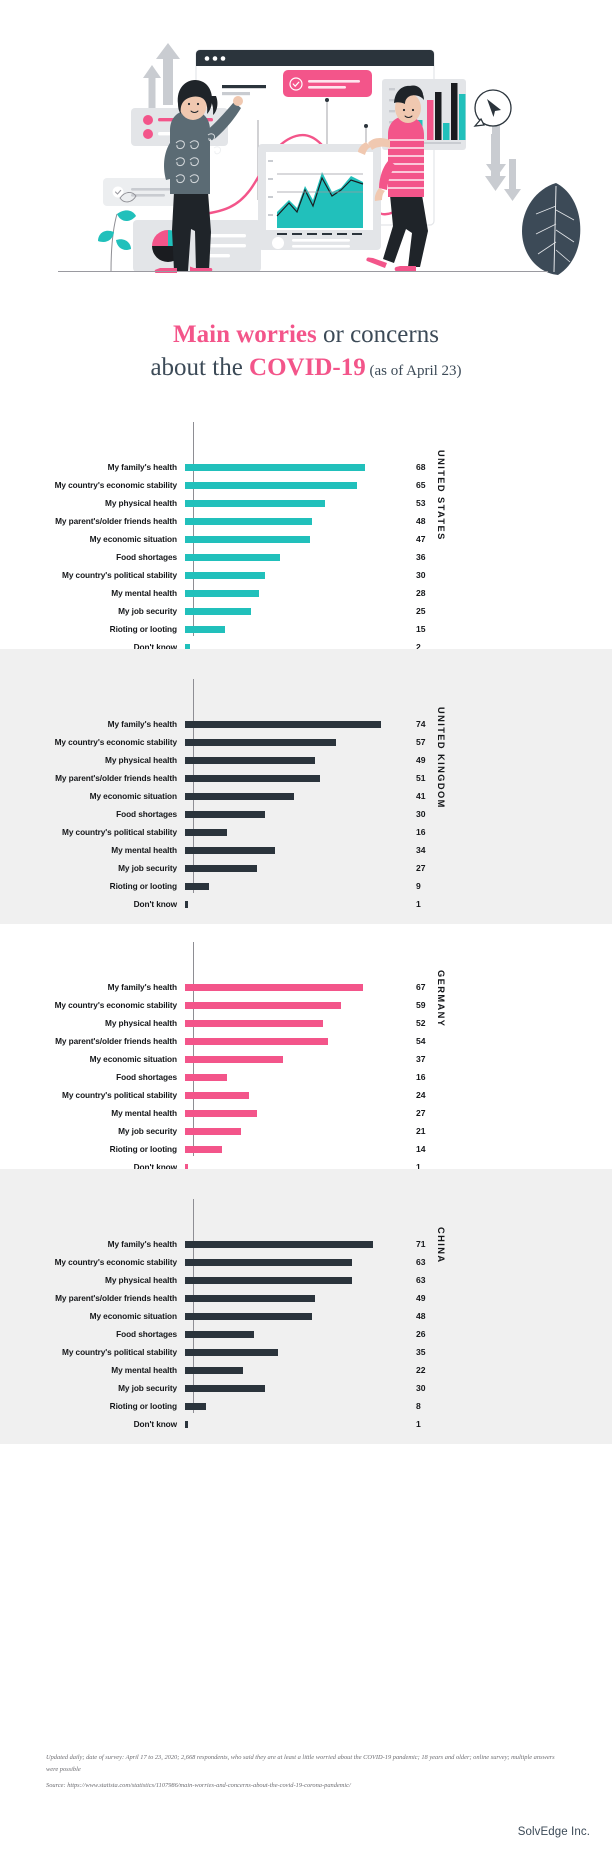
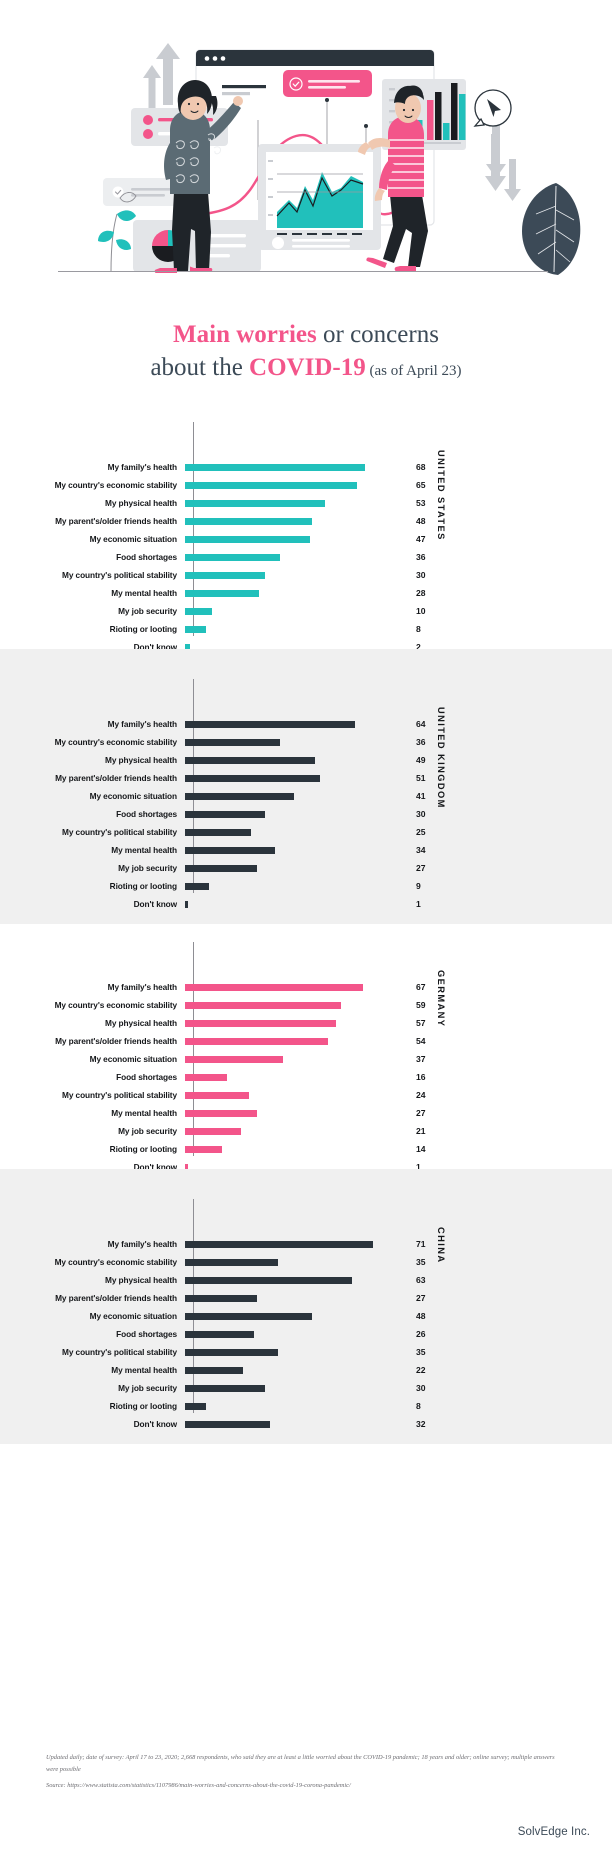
UNITED STATES/My job security: 25 -> 10
UNITED STATES/Rioting or looting: 15 -> 8
UNITED KINGDOM/My family's health: 74 -> 64
UNITED KINGDOM/My country's economic stability: 57 -> 36
UNITED KINGDOM/My country's political stability: 16 -> 25
GERMANY/My physical health: 52 -> 57
CHINA/My country's economic stability: 63 -> 35
CHINA/My parent's/older friends health: 49 -> 27
CHINA/Don't know: 1 -> 32
